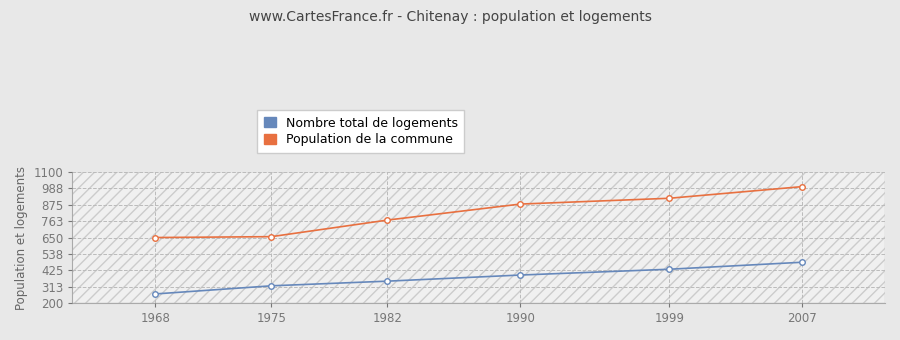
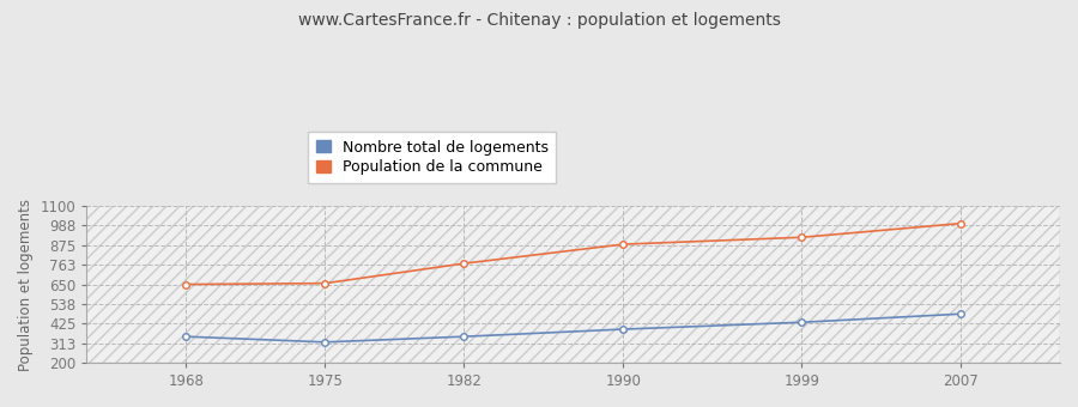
Nombre total de logements/1968: 260 -> 350
